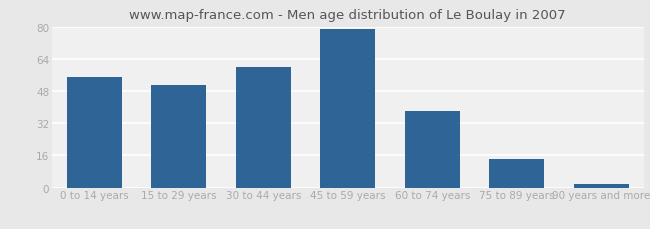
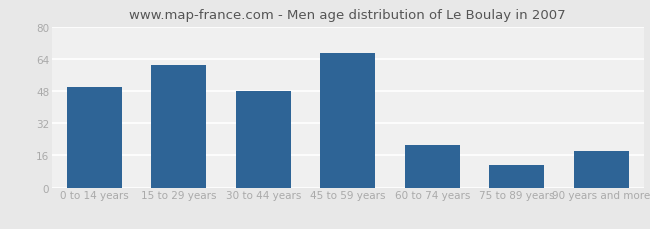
0 to 14 years: 55 -> 50
15 to 29 years: 51 -> 61
30 to 44 years: 60 -> 48
45 to 59 years: 79 -> 67
60 to 74 years: 38 -> 21
75 to 89 years: 14 -> 11
90 years and more: 2 -> 18
